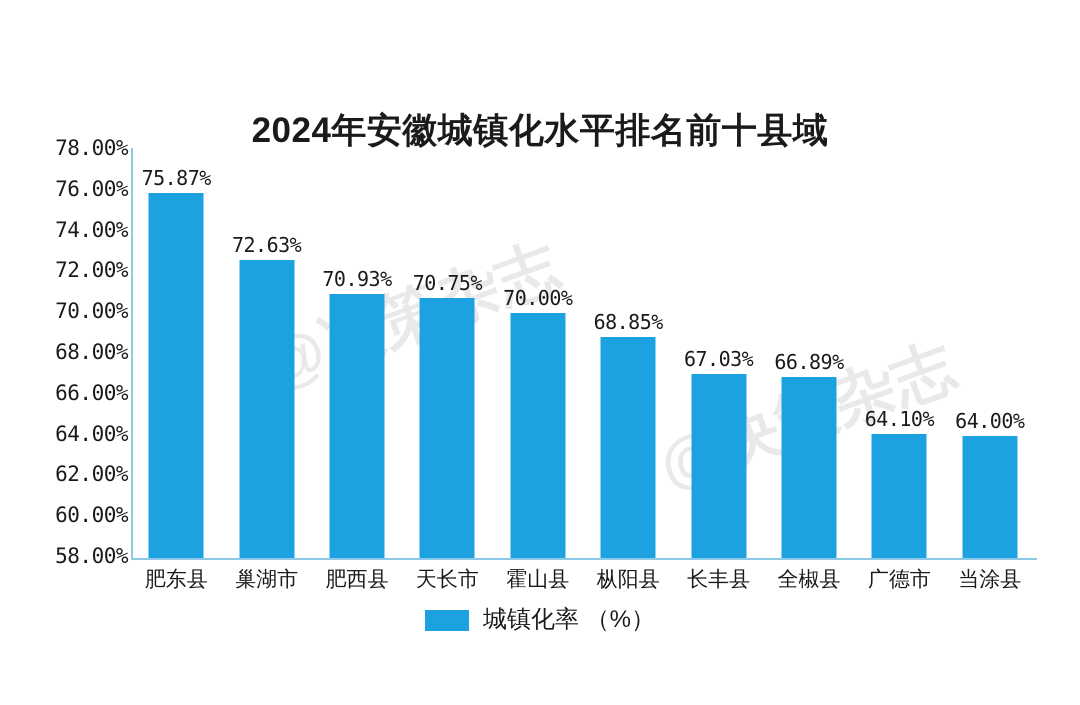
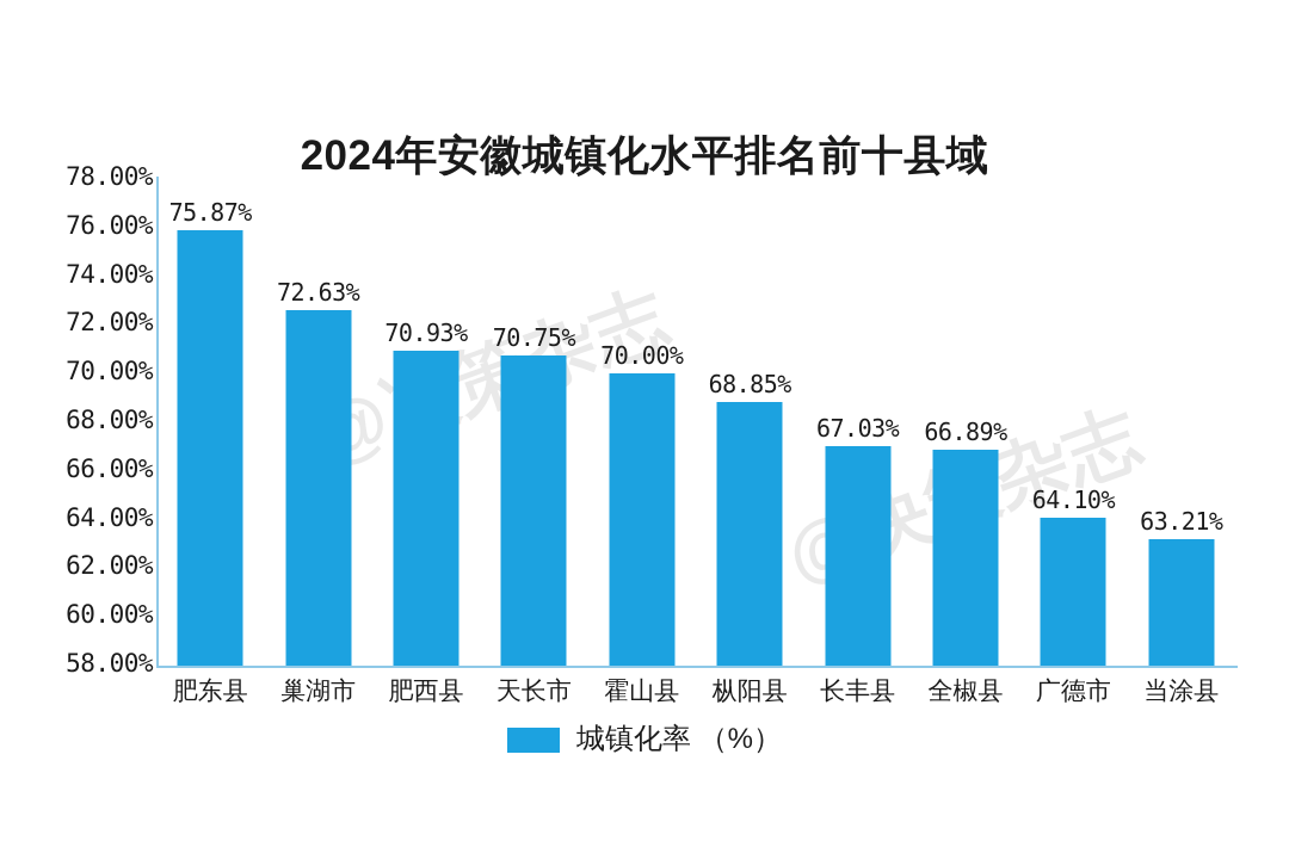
当涂县: 64.00% -> 63.21%
